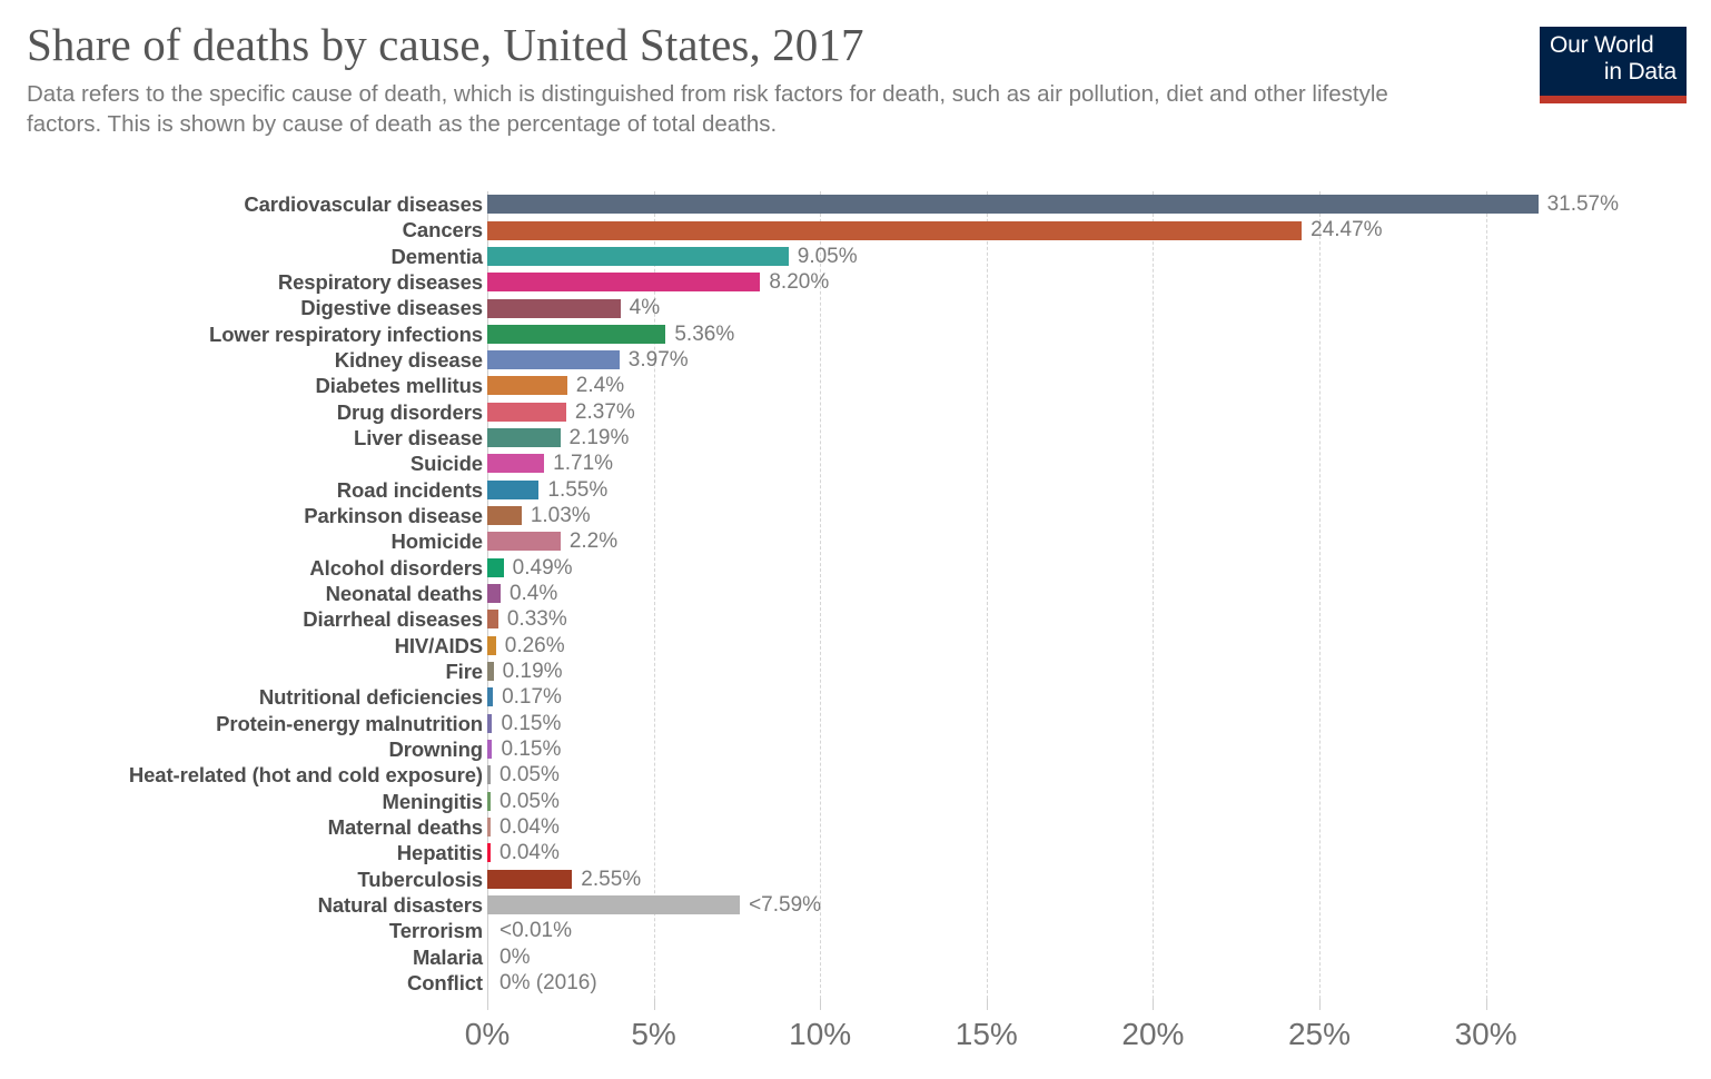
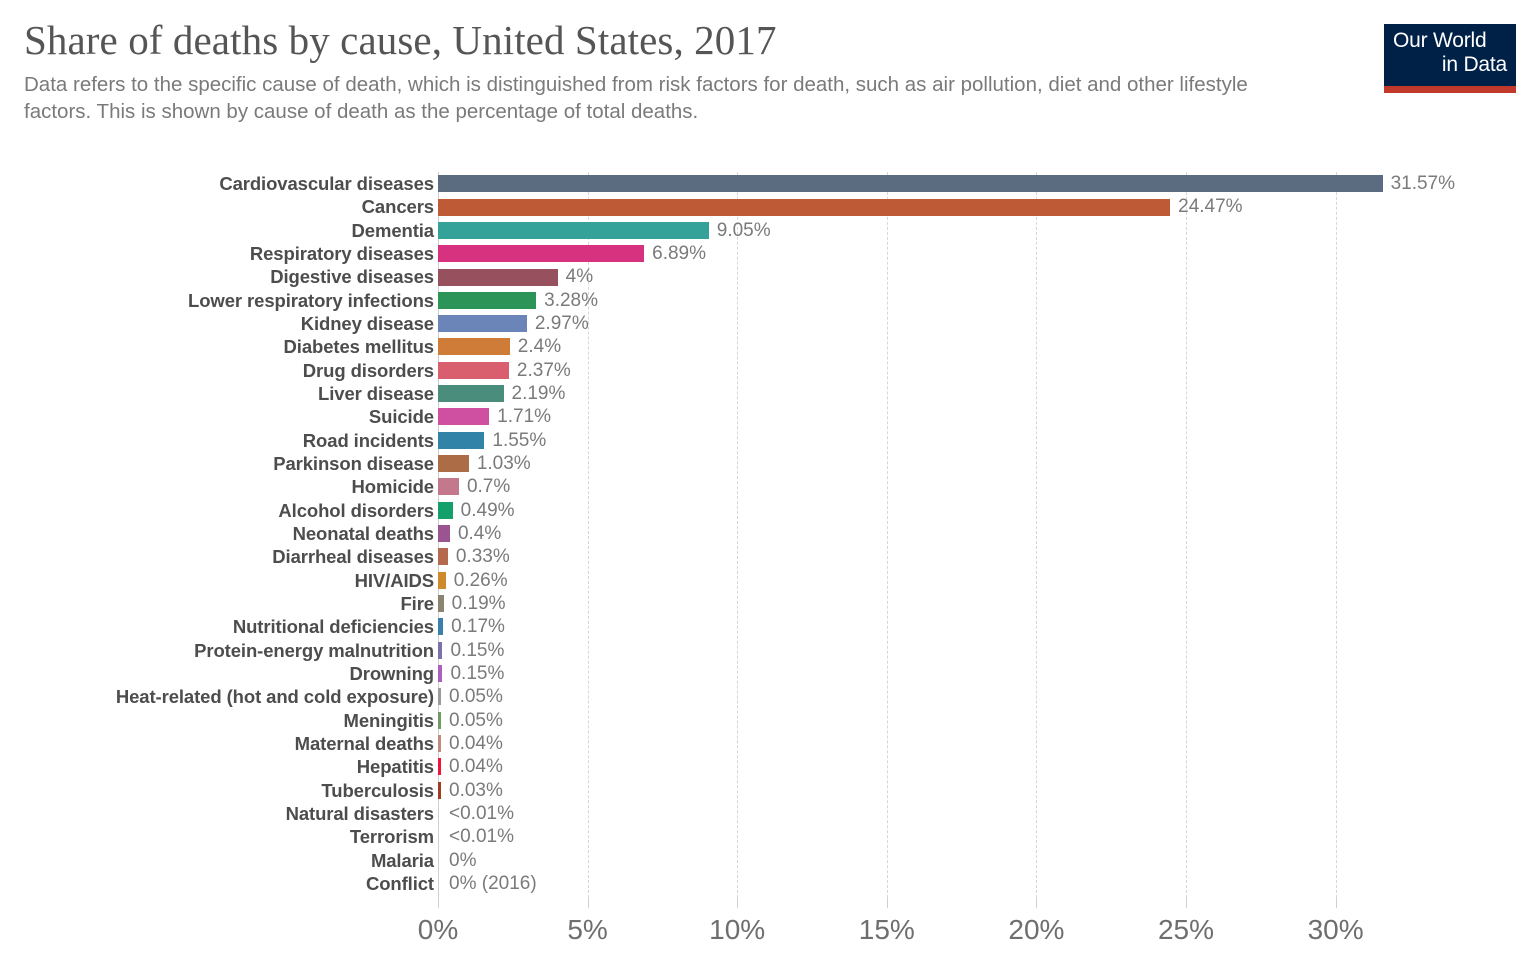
Respiratory diseases: 8.20% -> 6.89%
Lower respiratory infections: 5.36% -> 3.28%
Kidney disease: 3.97% -> 2.97%
Homicide: 2.2% -> 0.7%
Tuberculosis: 2.55% -> 0.03%
Natural disasters: 7.59 -> 0.01
